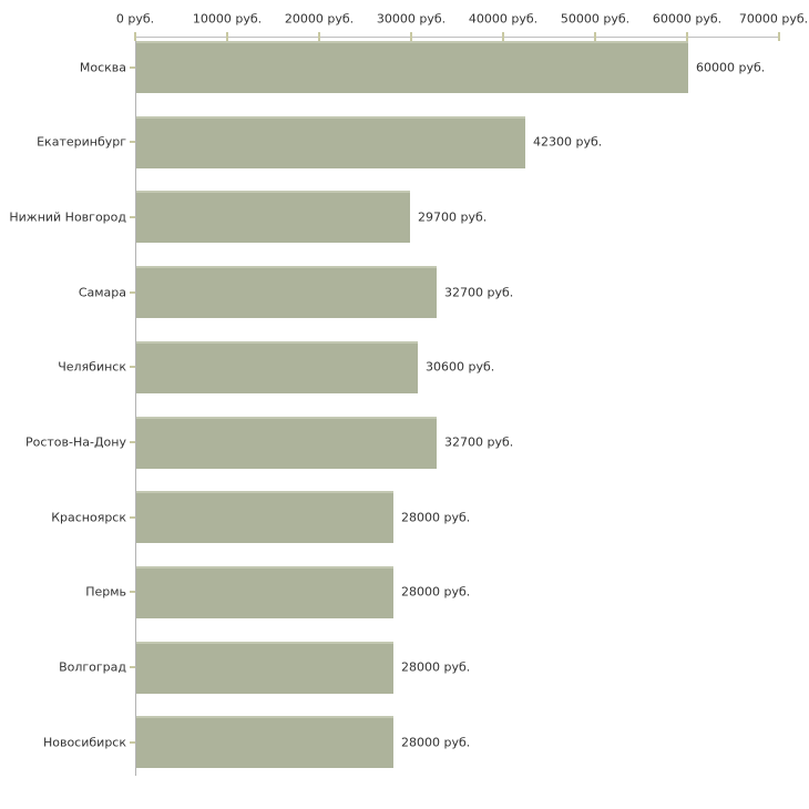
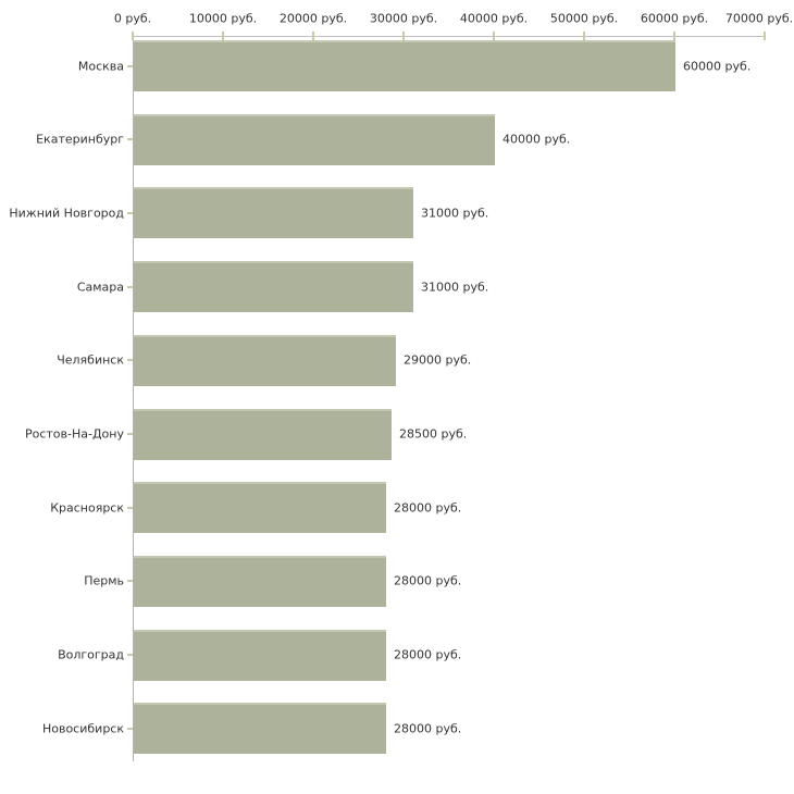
Екатеринбург: 42300 -> 40000
Нижний Новгород: 29700 -> 31000
Самара: 32700 -> 31000
Челябинск: 30600 -> 29000
Ростов-На-Дону: 32700 -> 28500
